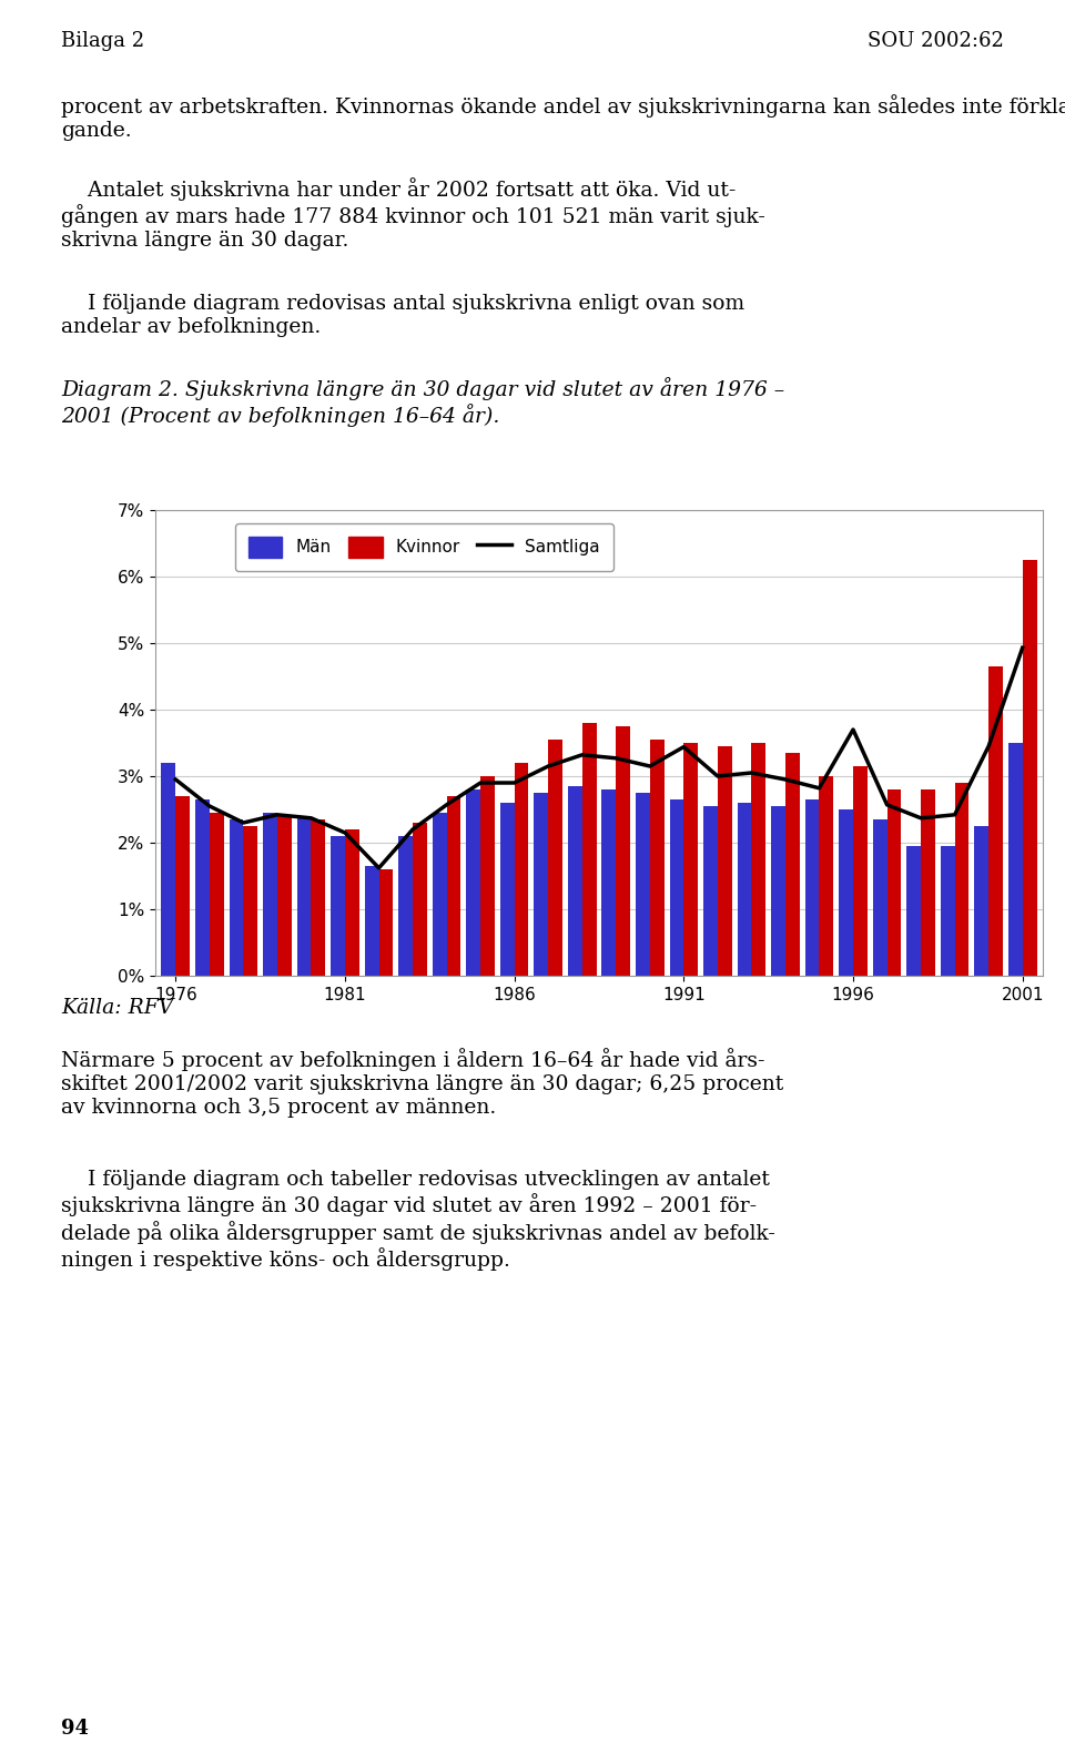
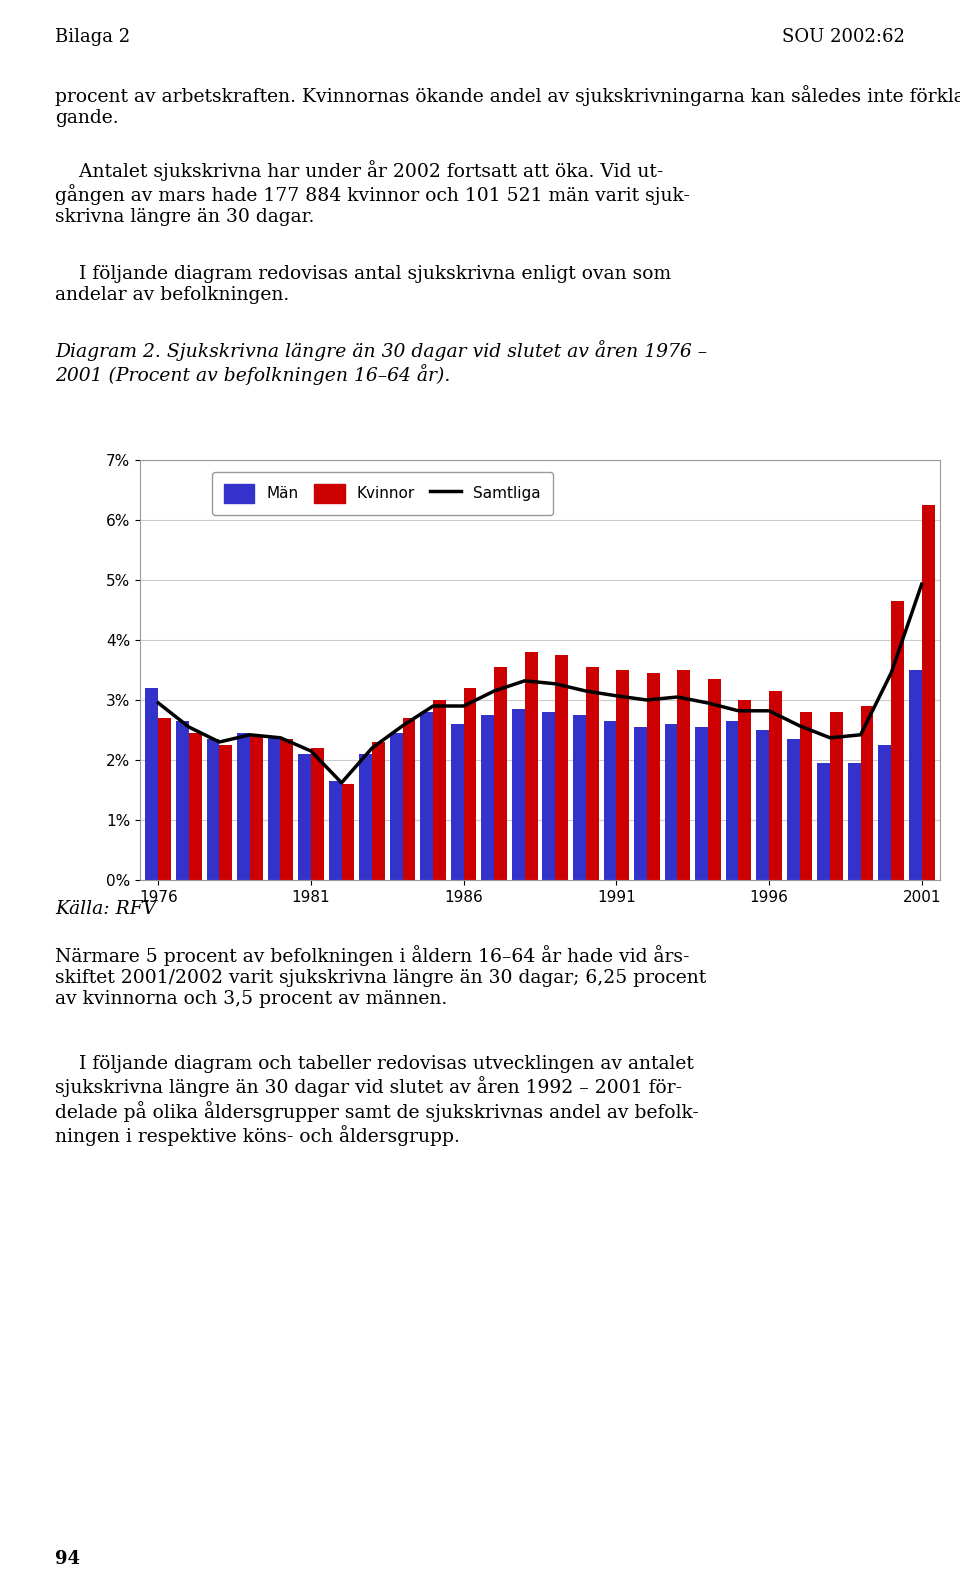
Samtliga/1991: 3.44% -> 3.07%
Samtliga/1996: 3.70% -> 2.82%
